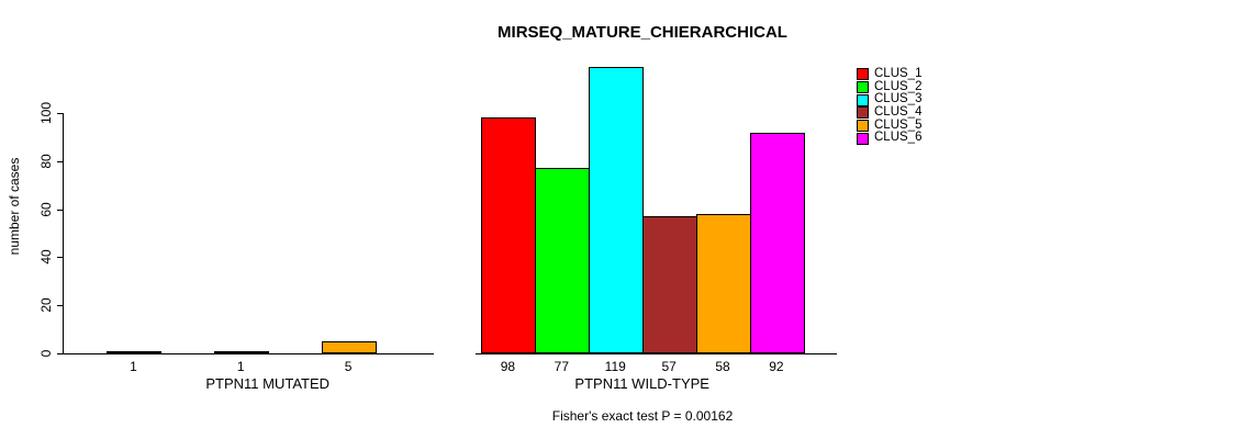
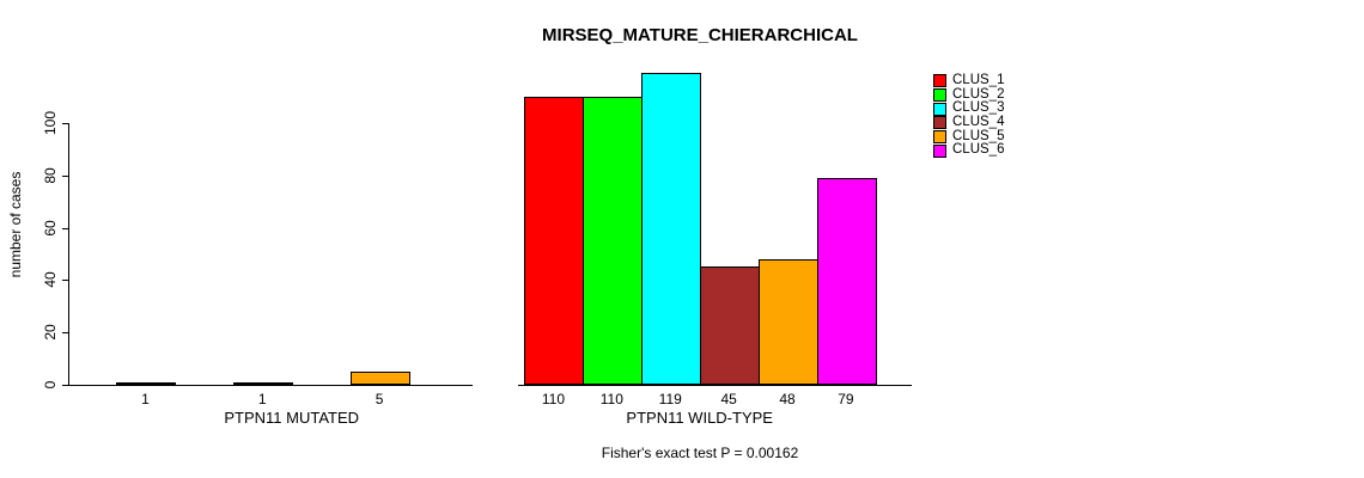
CLUS_1/PTPN11 WILD-TYPE: 98 -> 110
CLUS_2/PTPN11 WILD-TYPE: 77 -> 110
CLUS_4/PTPN11 WILD-TYPE: 57 -> 45
CLUS_5/PTPN11 WILD-TYPE: 58 -> 48
CLUS_6/PTPN11 WILD-TYPE: 92 -> 79
